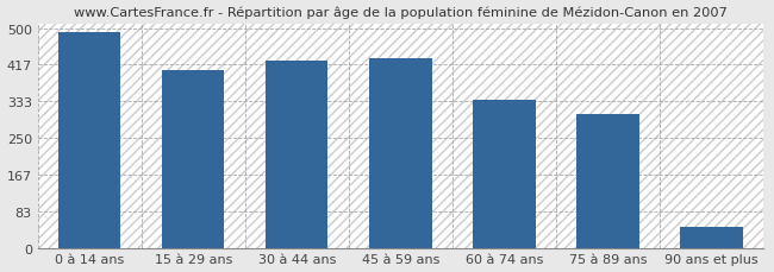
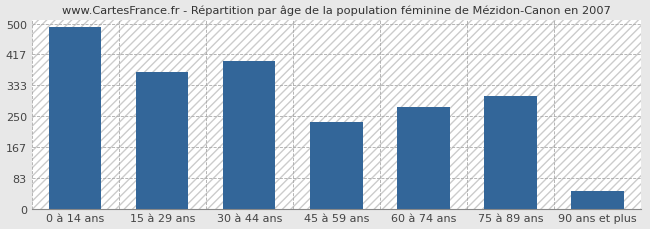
15 à 29 ans: 405 -> 370
30 à 44 ans: 425 -> 400
45 à 59 ans: 432 -> 235
60 à 74 ans: 336 -> 275
